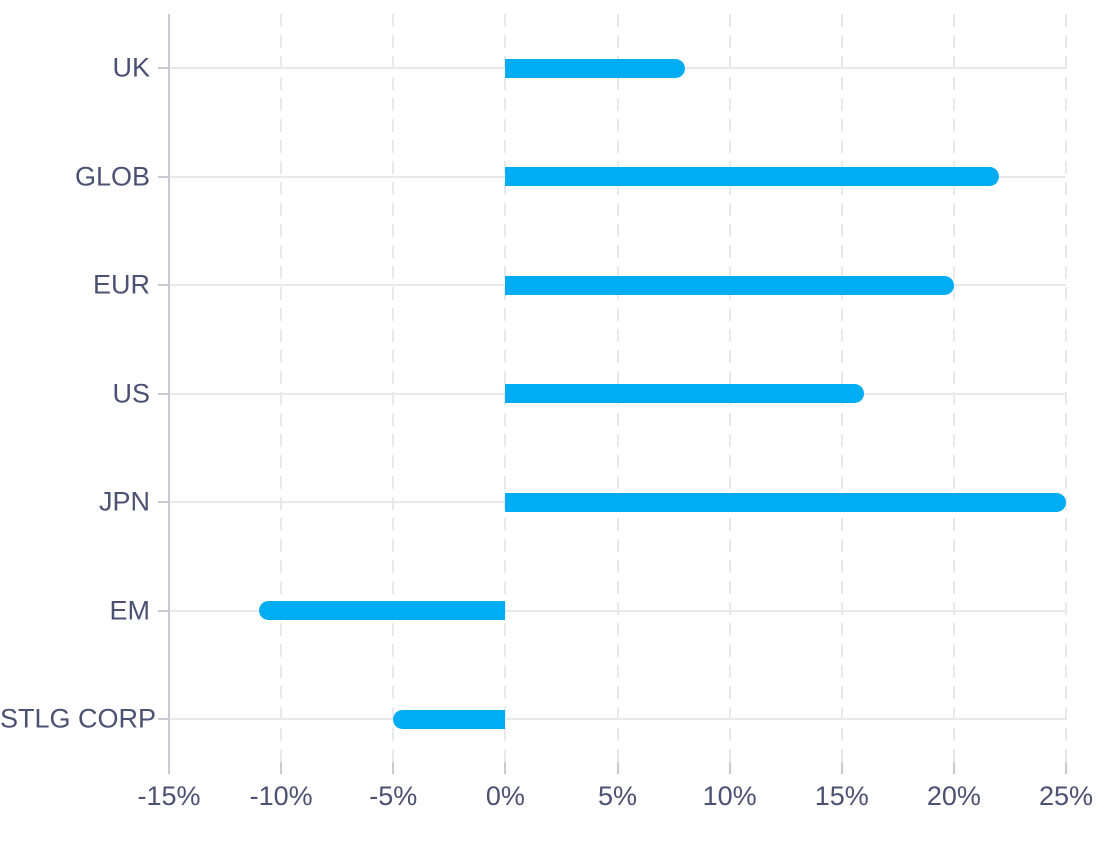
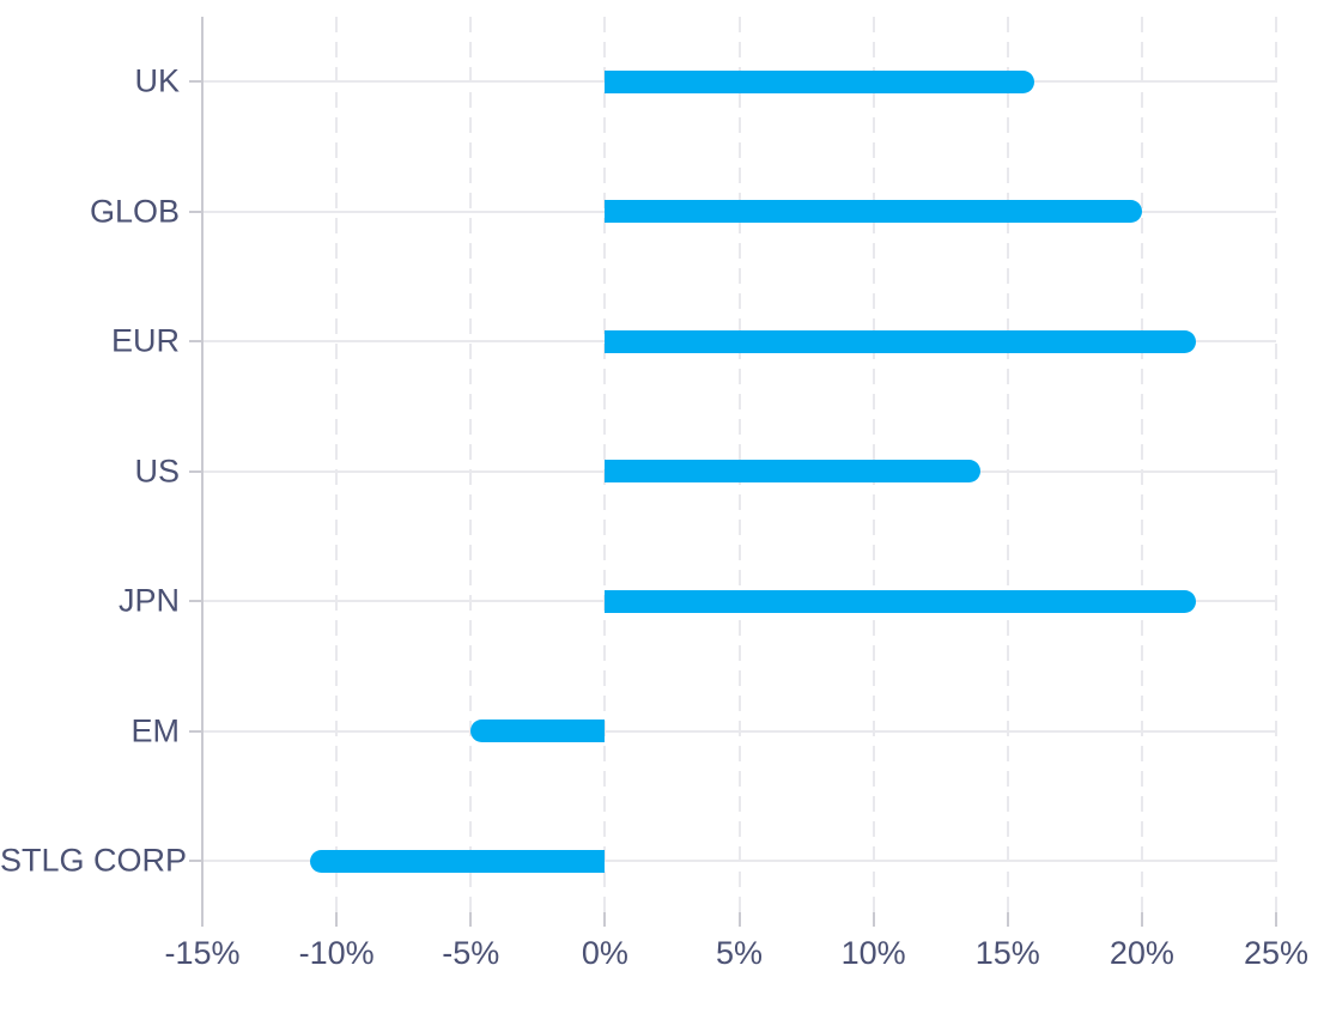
UK: 8% -> 16%
GLOB: 22% -> 20%
EUR: 20% -> 22%
US: 16% -> 14%
JPN: 25% -> 22%
EM: -11% -> -5%
STLG CORP: -5% -> -11%
